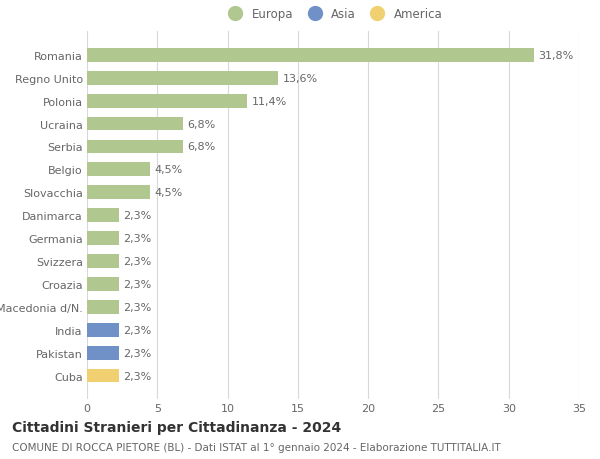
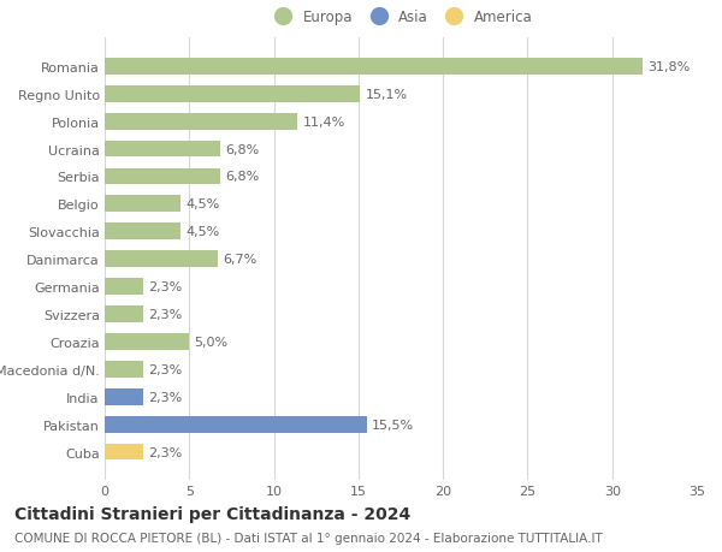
Regno Unito: 13,6% -> 15,1%
Danimarca: 2,3% -> 6,7%
Croazia: 2,3% -> 5,0%
Pakistan: 2,3% -> 15,5%
